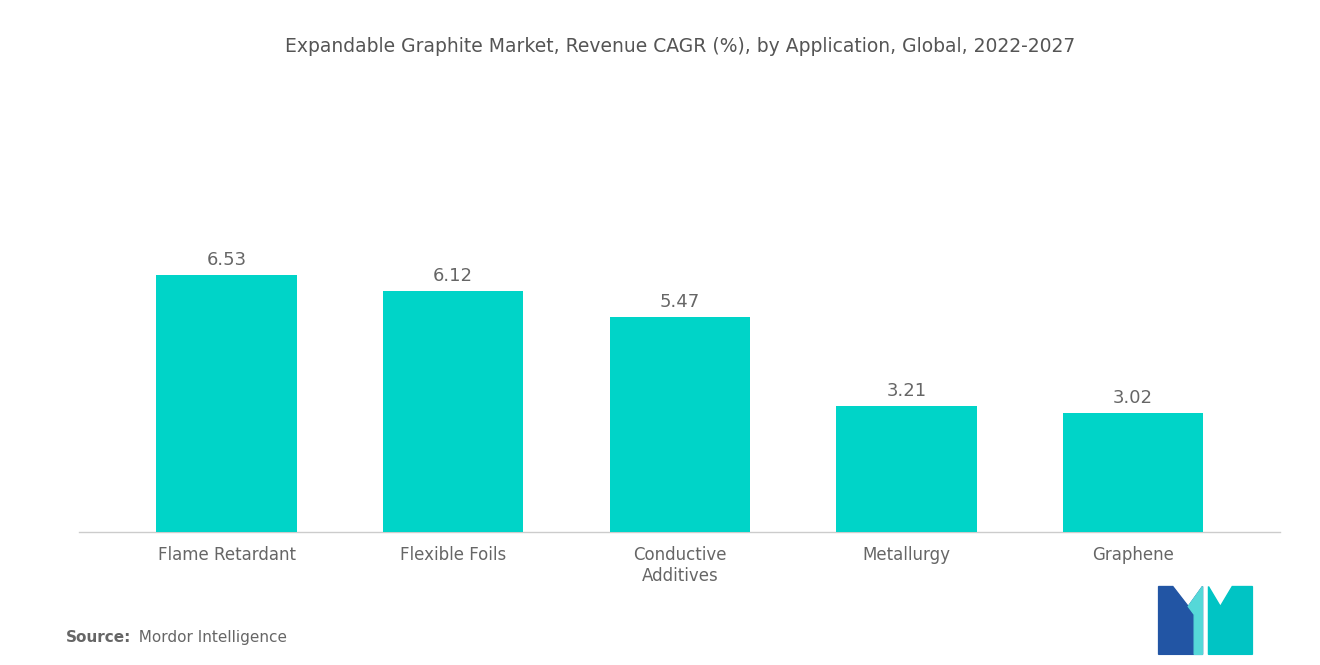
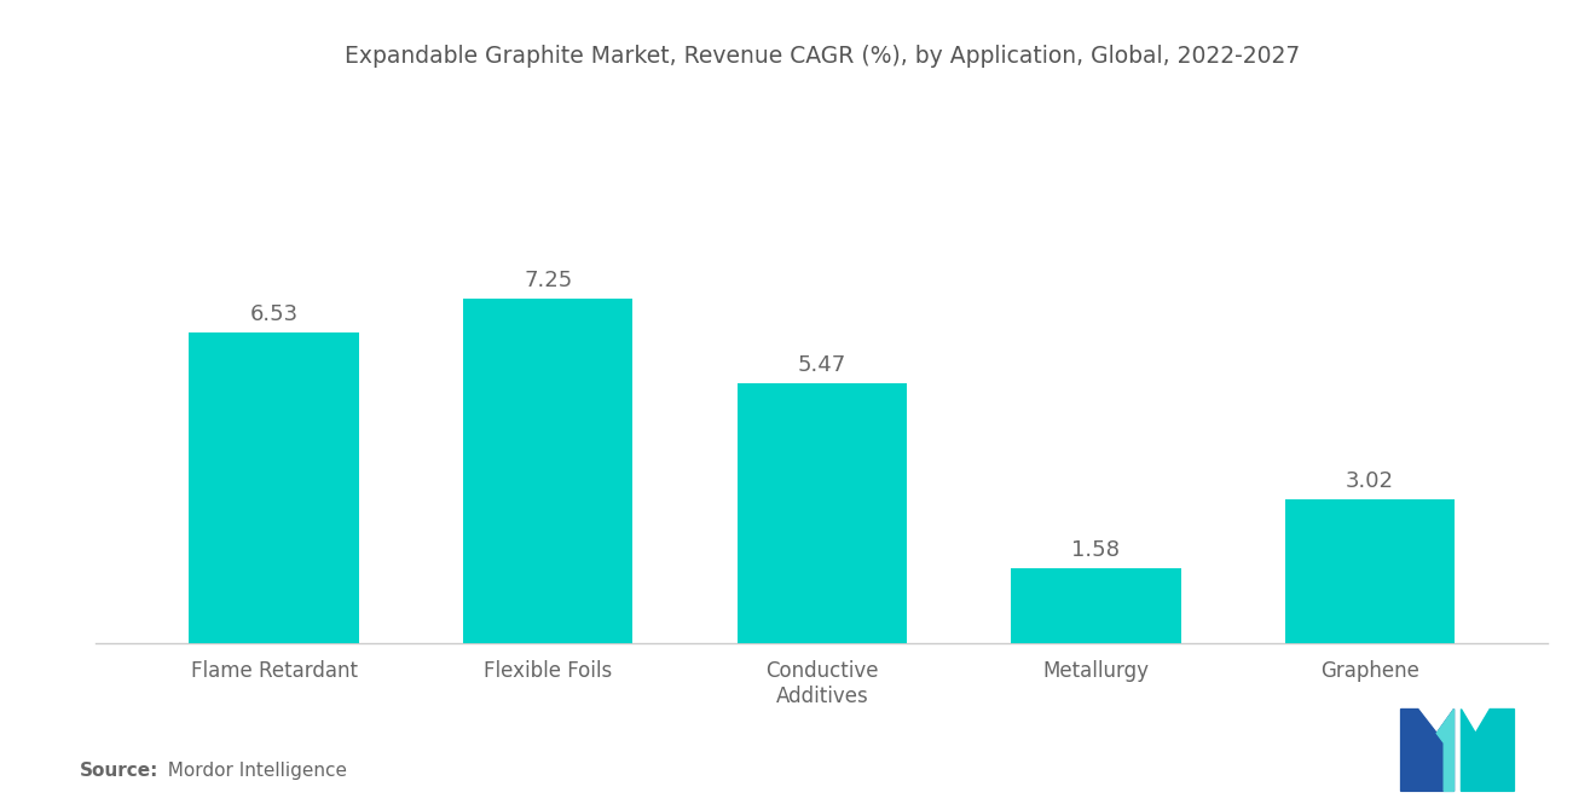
Flexible Foils: 6.12 -> 7.25
Metallurgy: 3.21 -> 1.58
